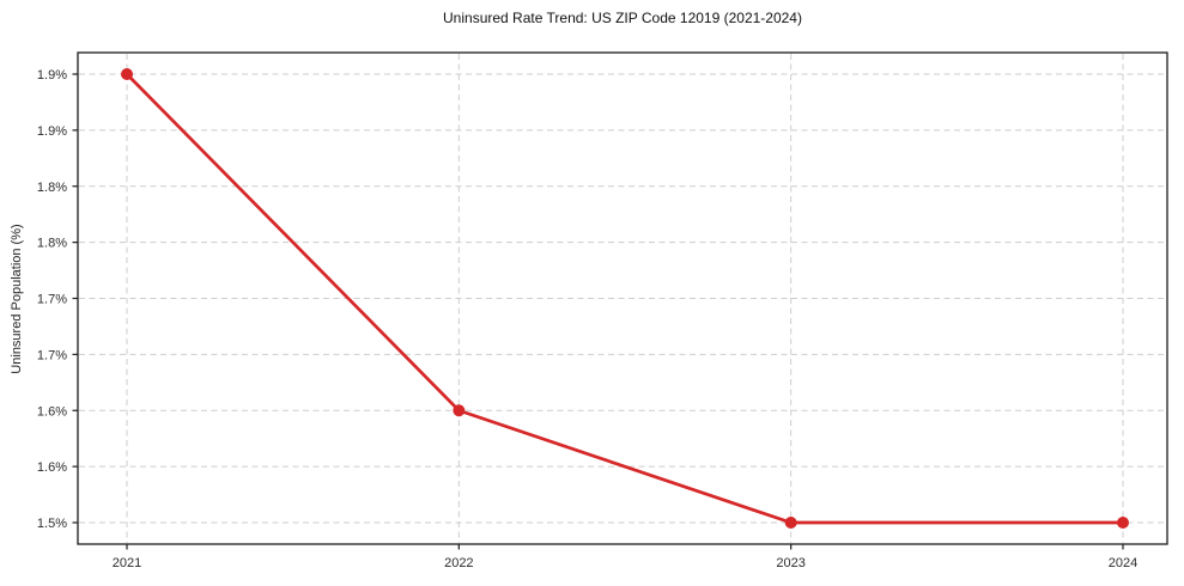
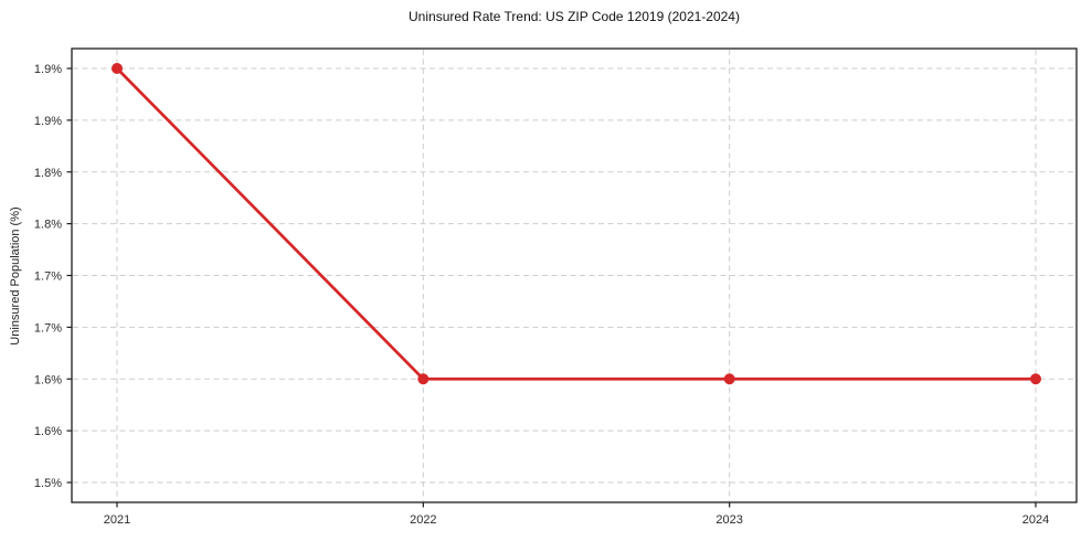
2023: 1.5% -> 1.6%
2024: 1.5% -> 1.6%
